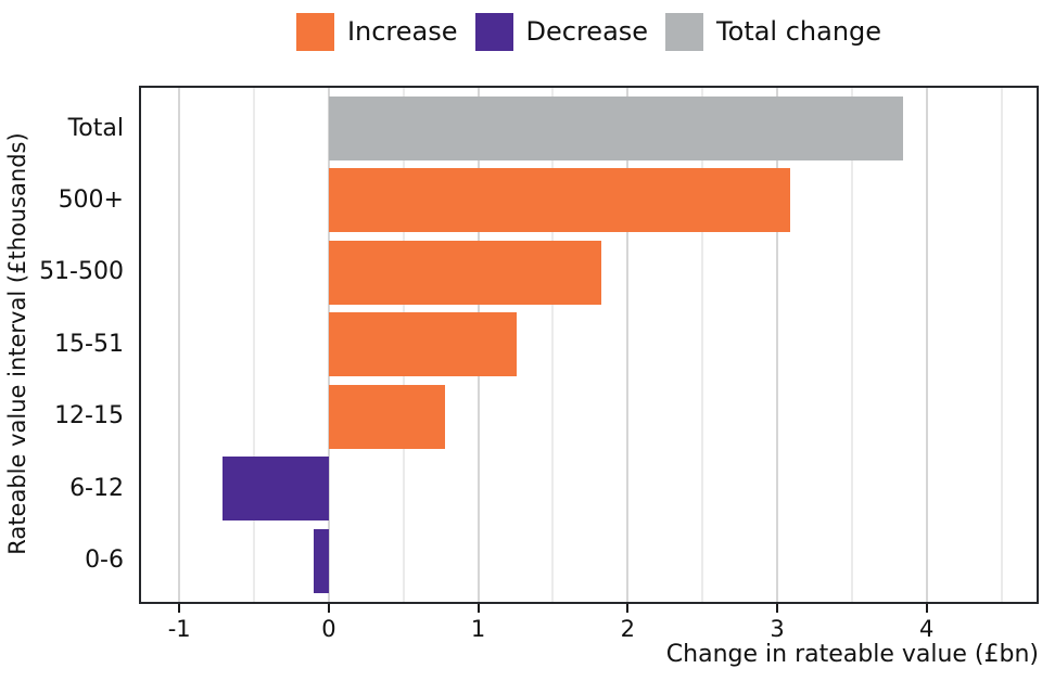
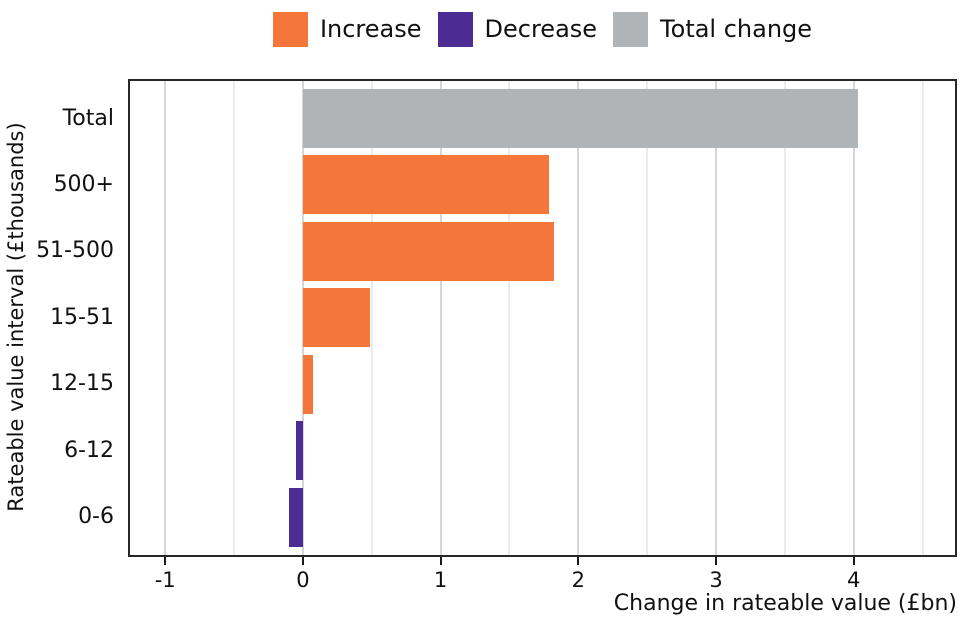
Total: 3.84 -> 4.03
500+: 3.09 -> 1.79
15-51: 1.26 -> 0.49
12-15: 0.78 -> 0.07
6-12: -0.71 -> -0.05
